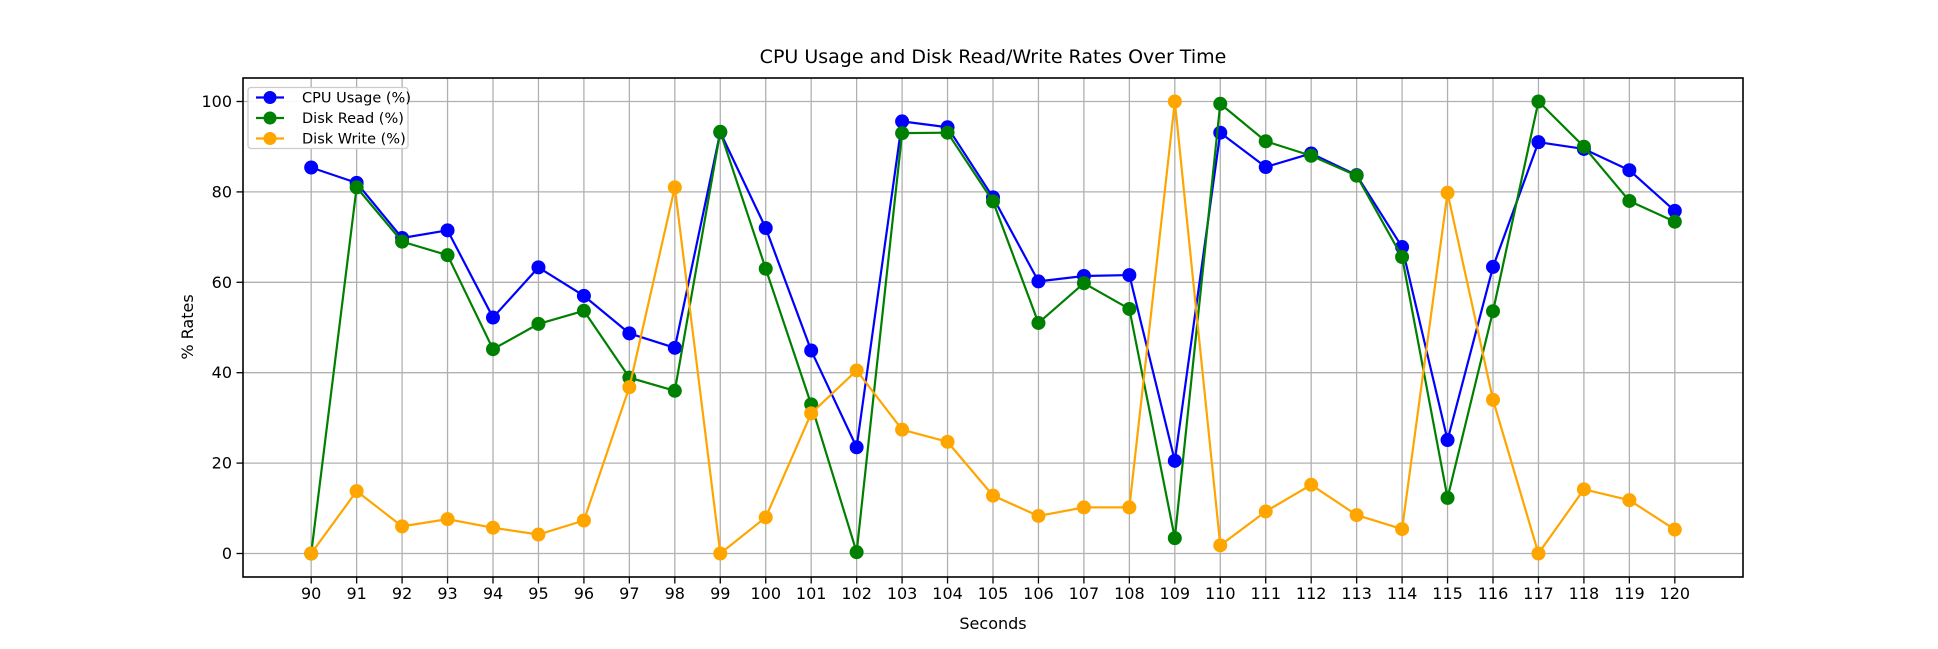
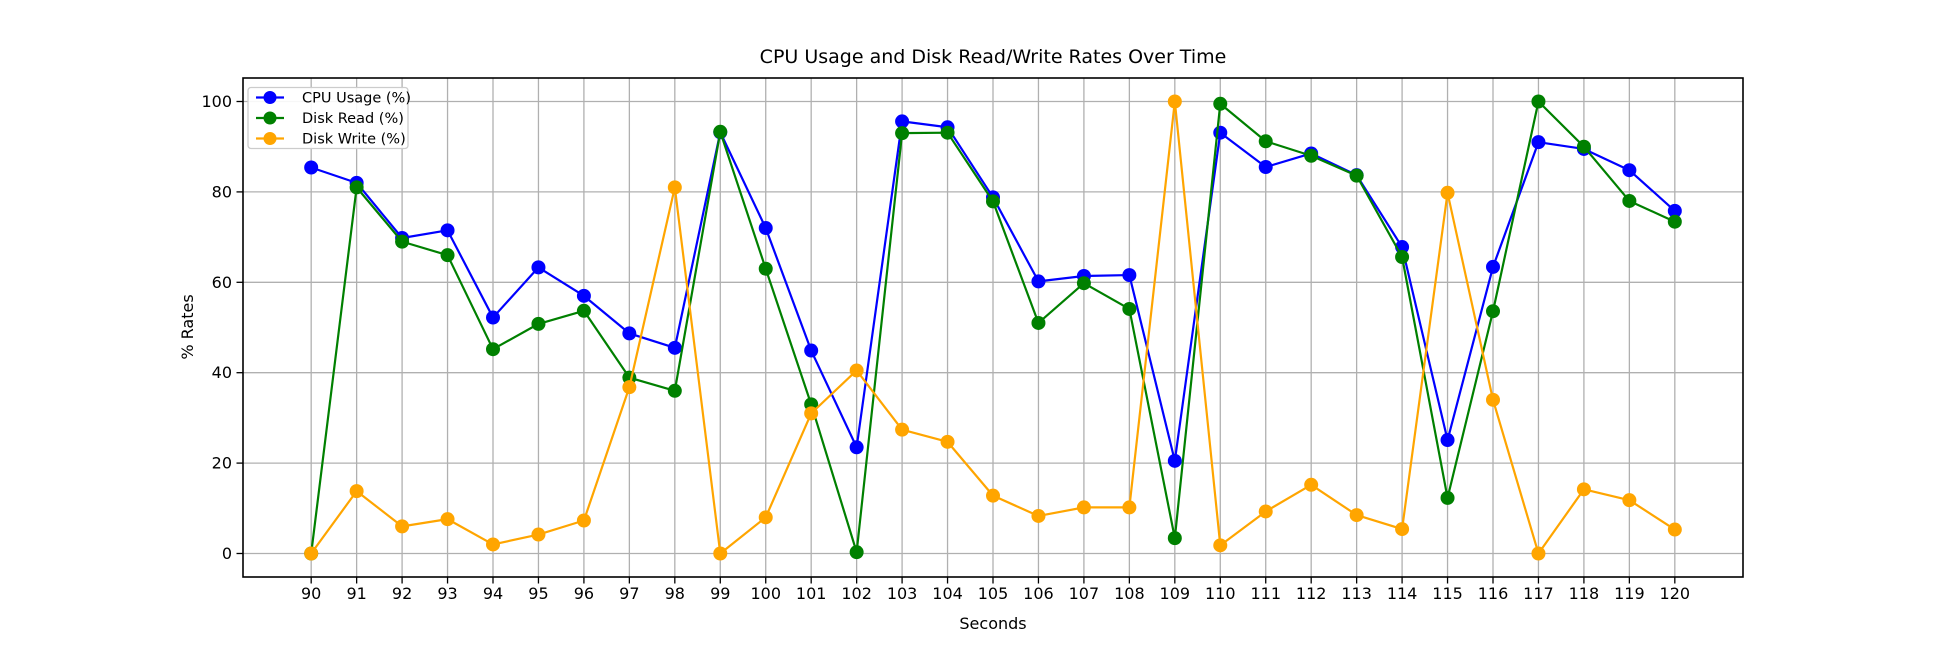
Disk Write (%)/94: 6 -> 2
